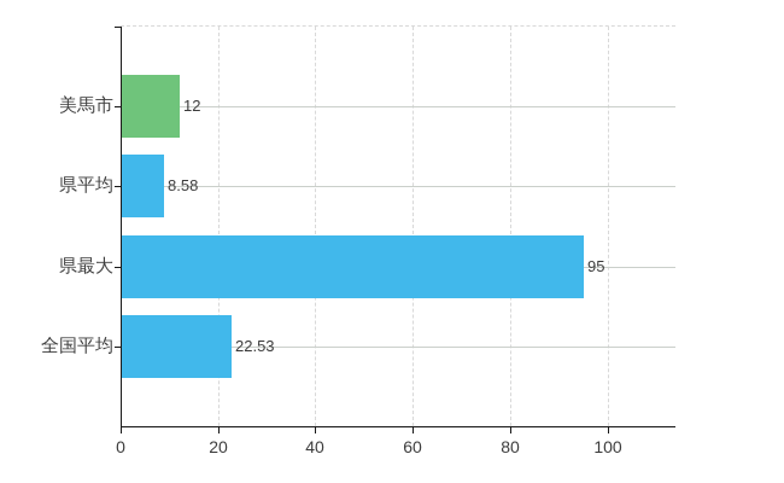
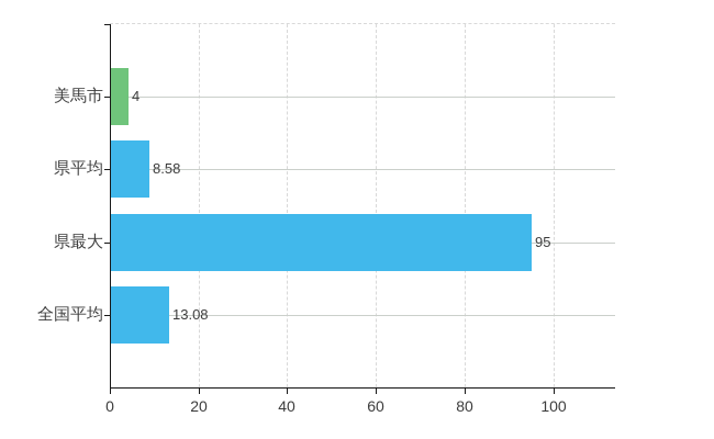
美馬市: 12 -> 4
全国平均: 22.53 -> 13.08
